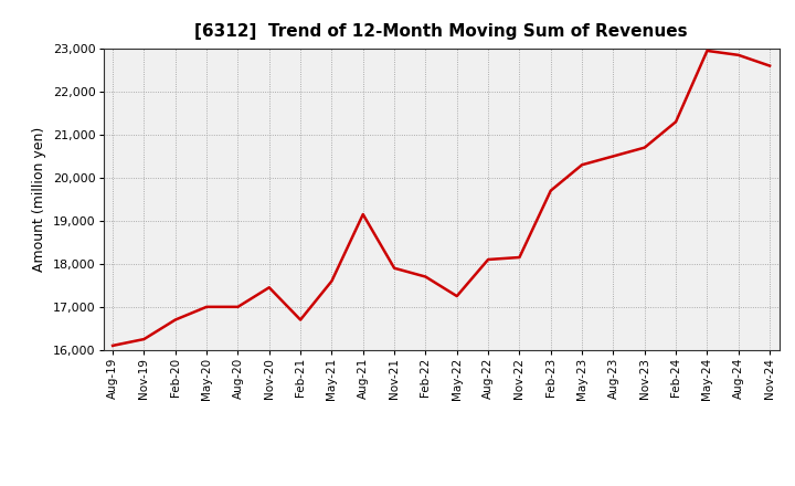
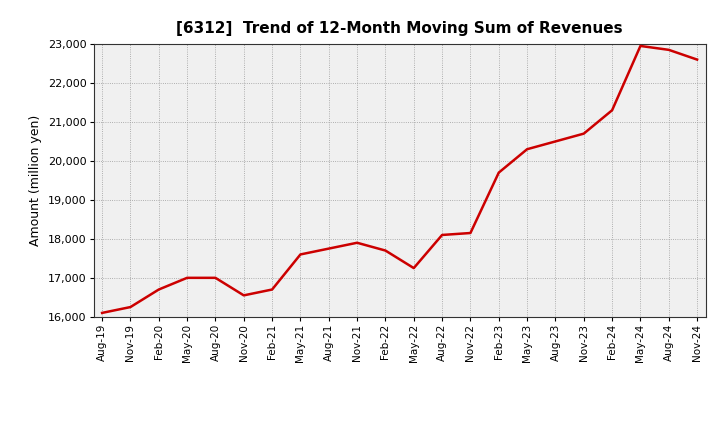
Nov-20: 17,450 -> 16,550
Aug-21: 19,150 -> 17,750
